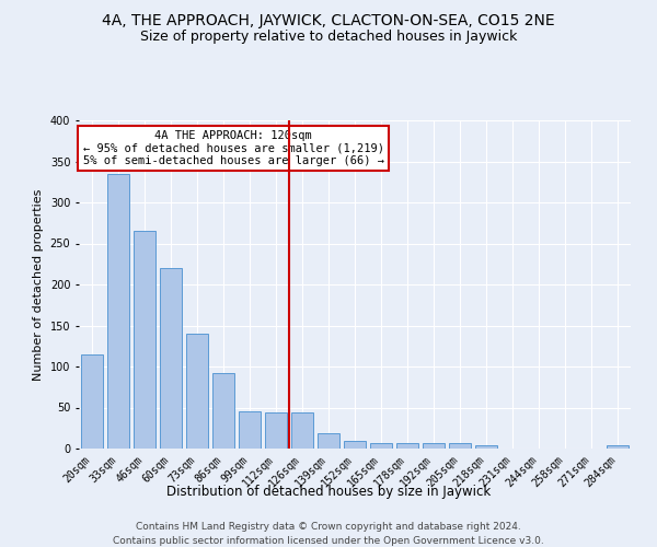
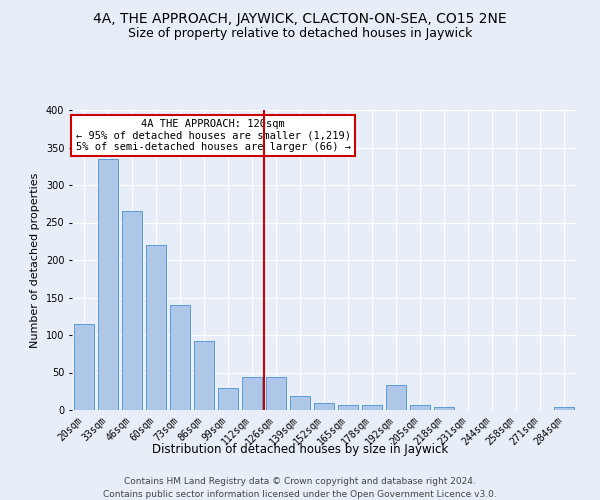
99sqm: 45 -> 30
192sqm: 7 -> 34
